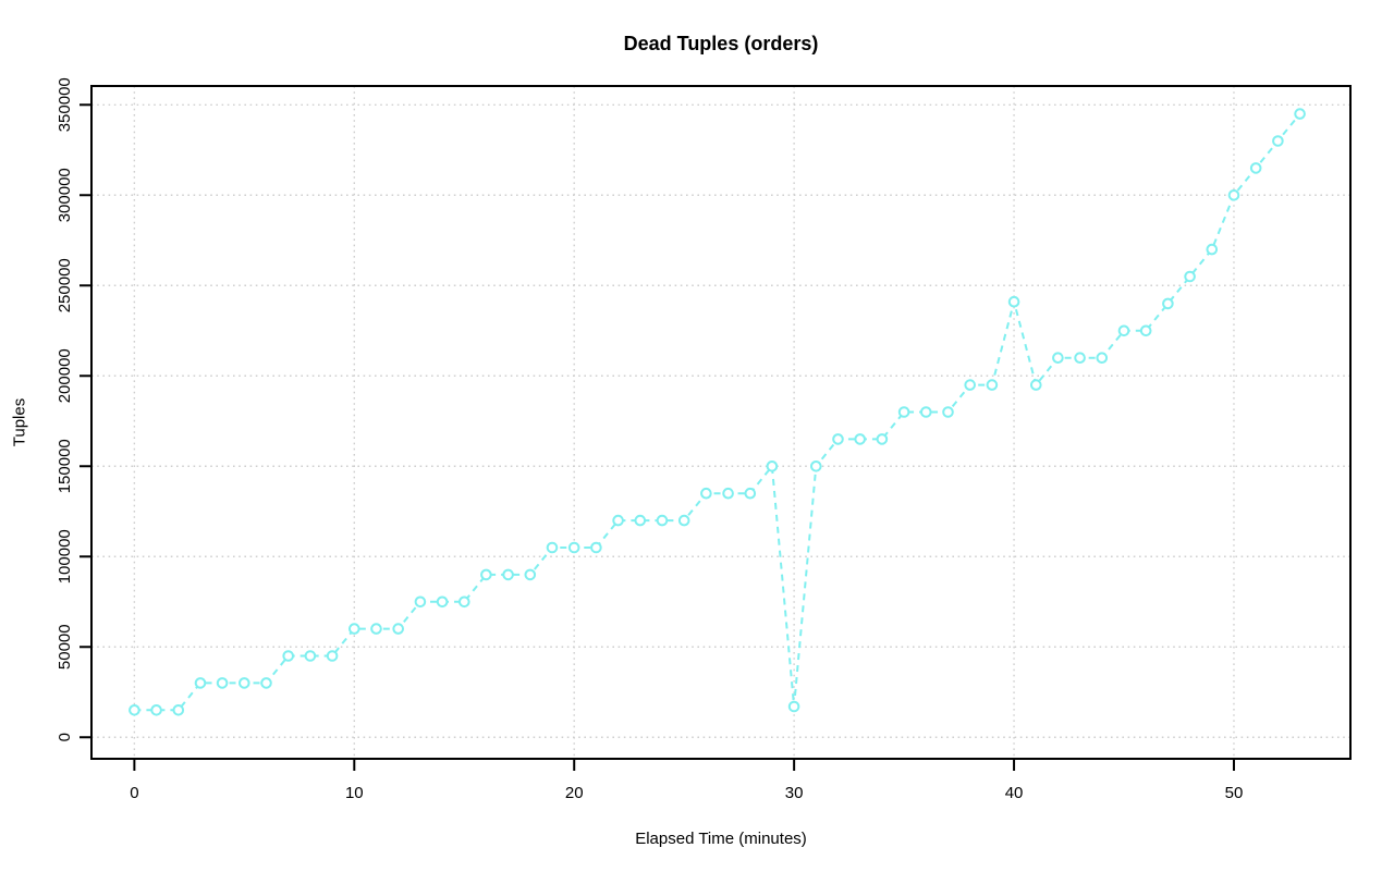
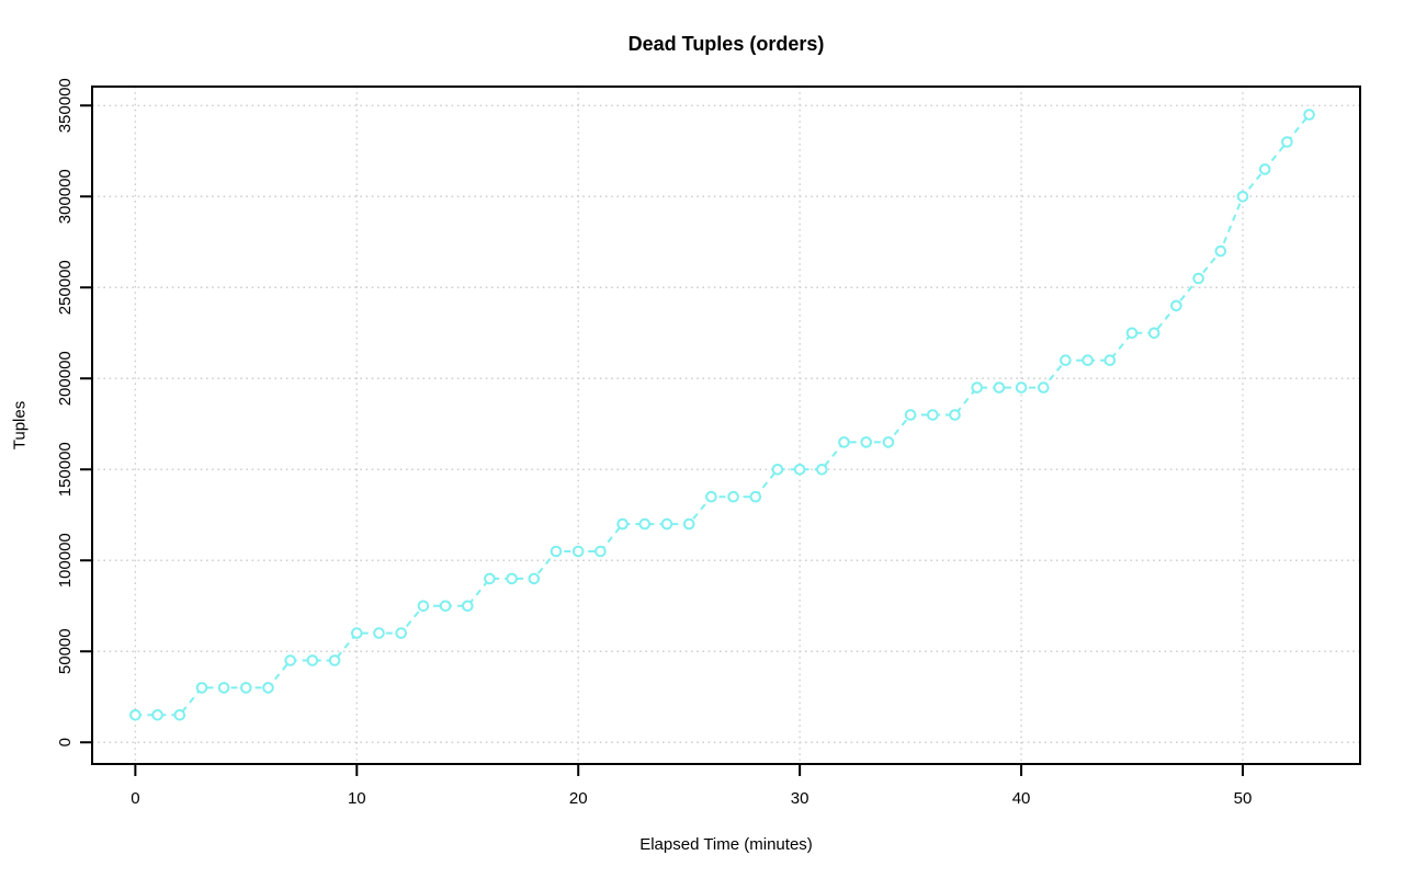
30: 17000 -> 150000
40: 241000 -> 195000
